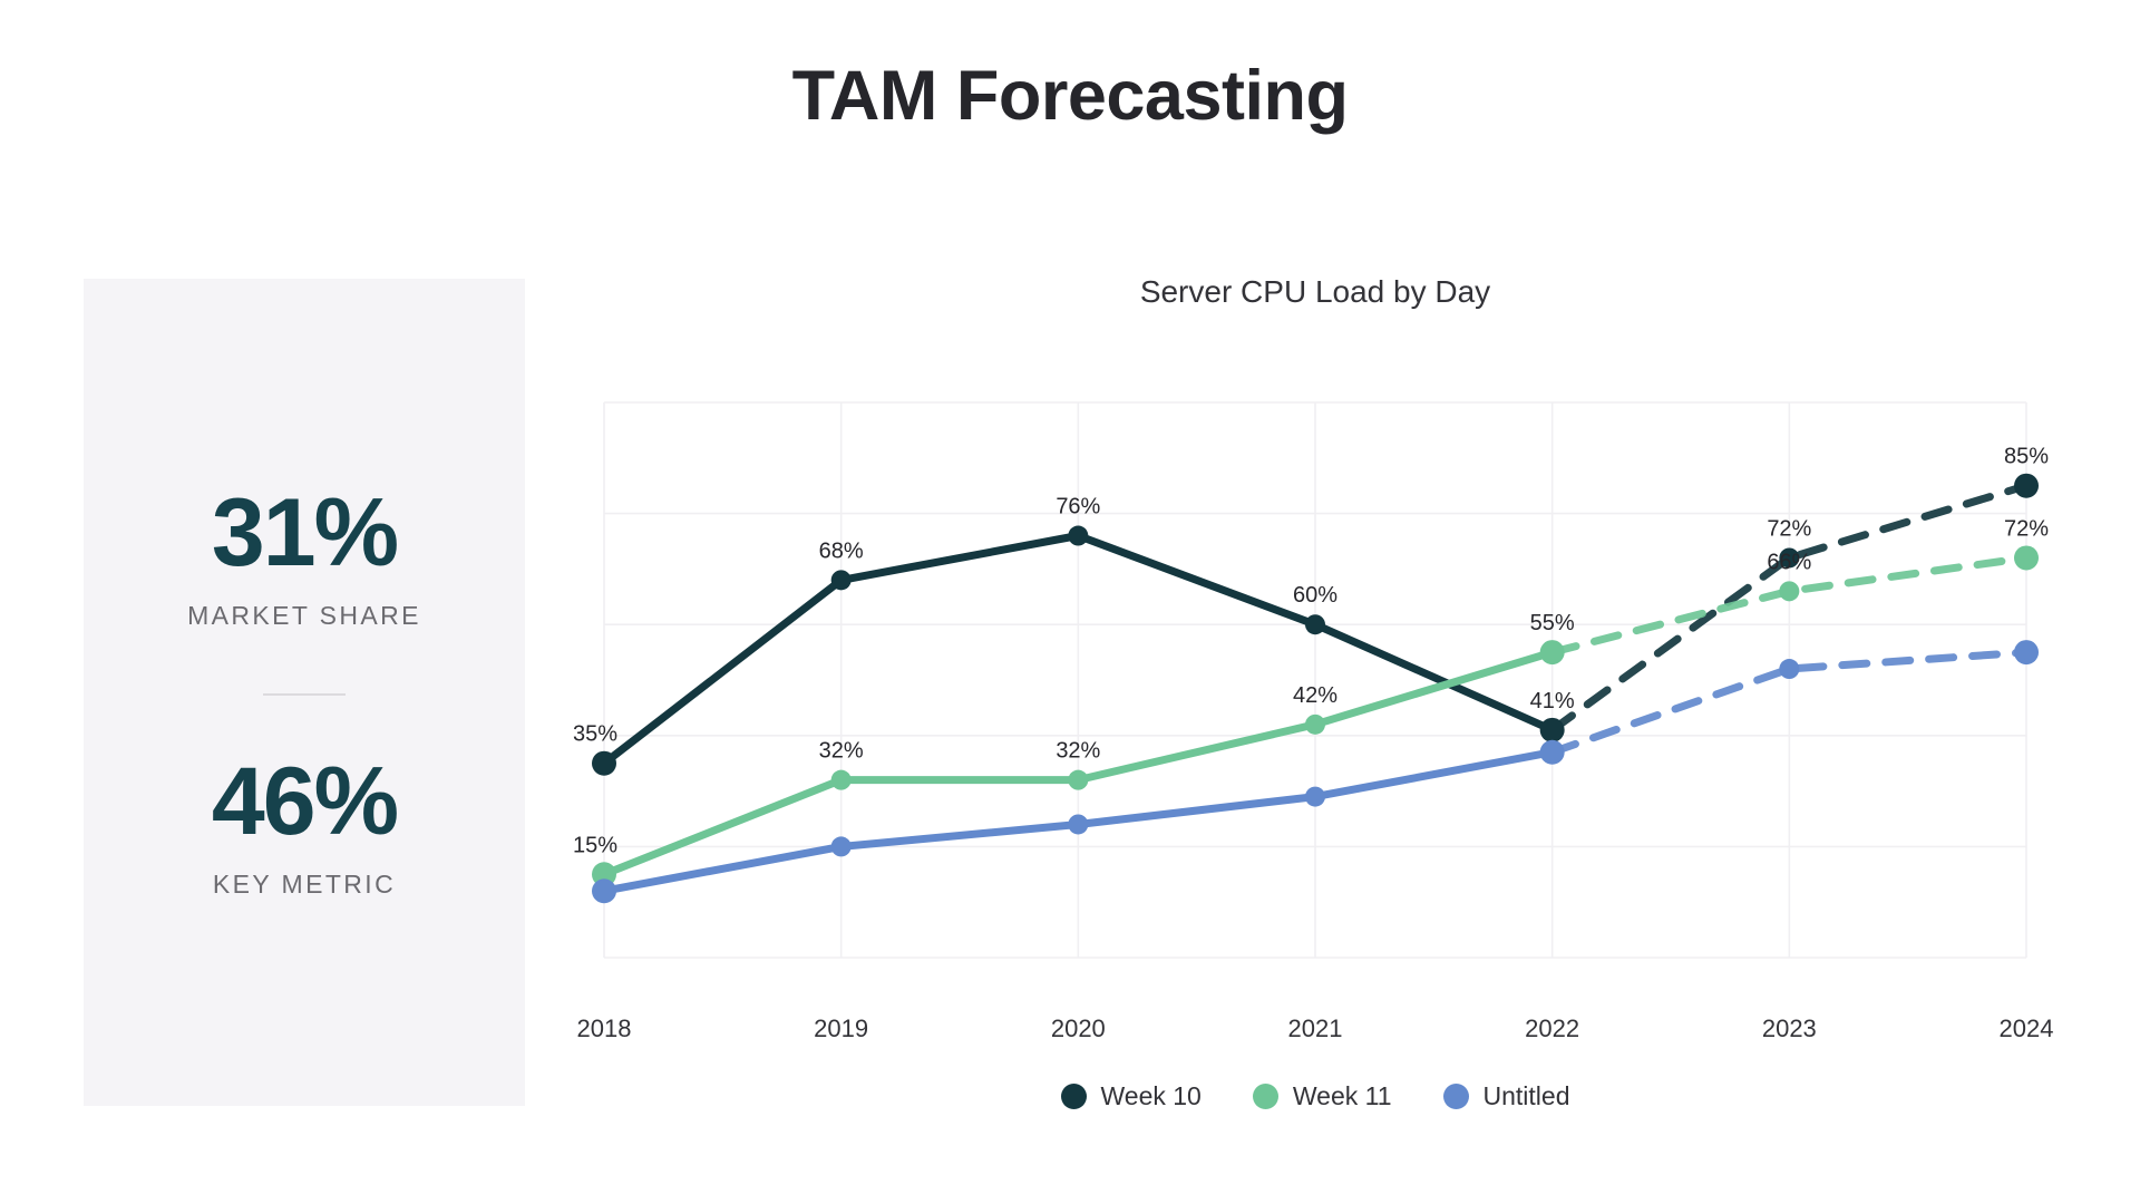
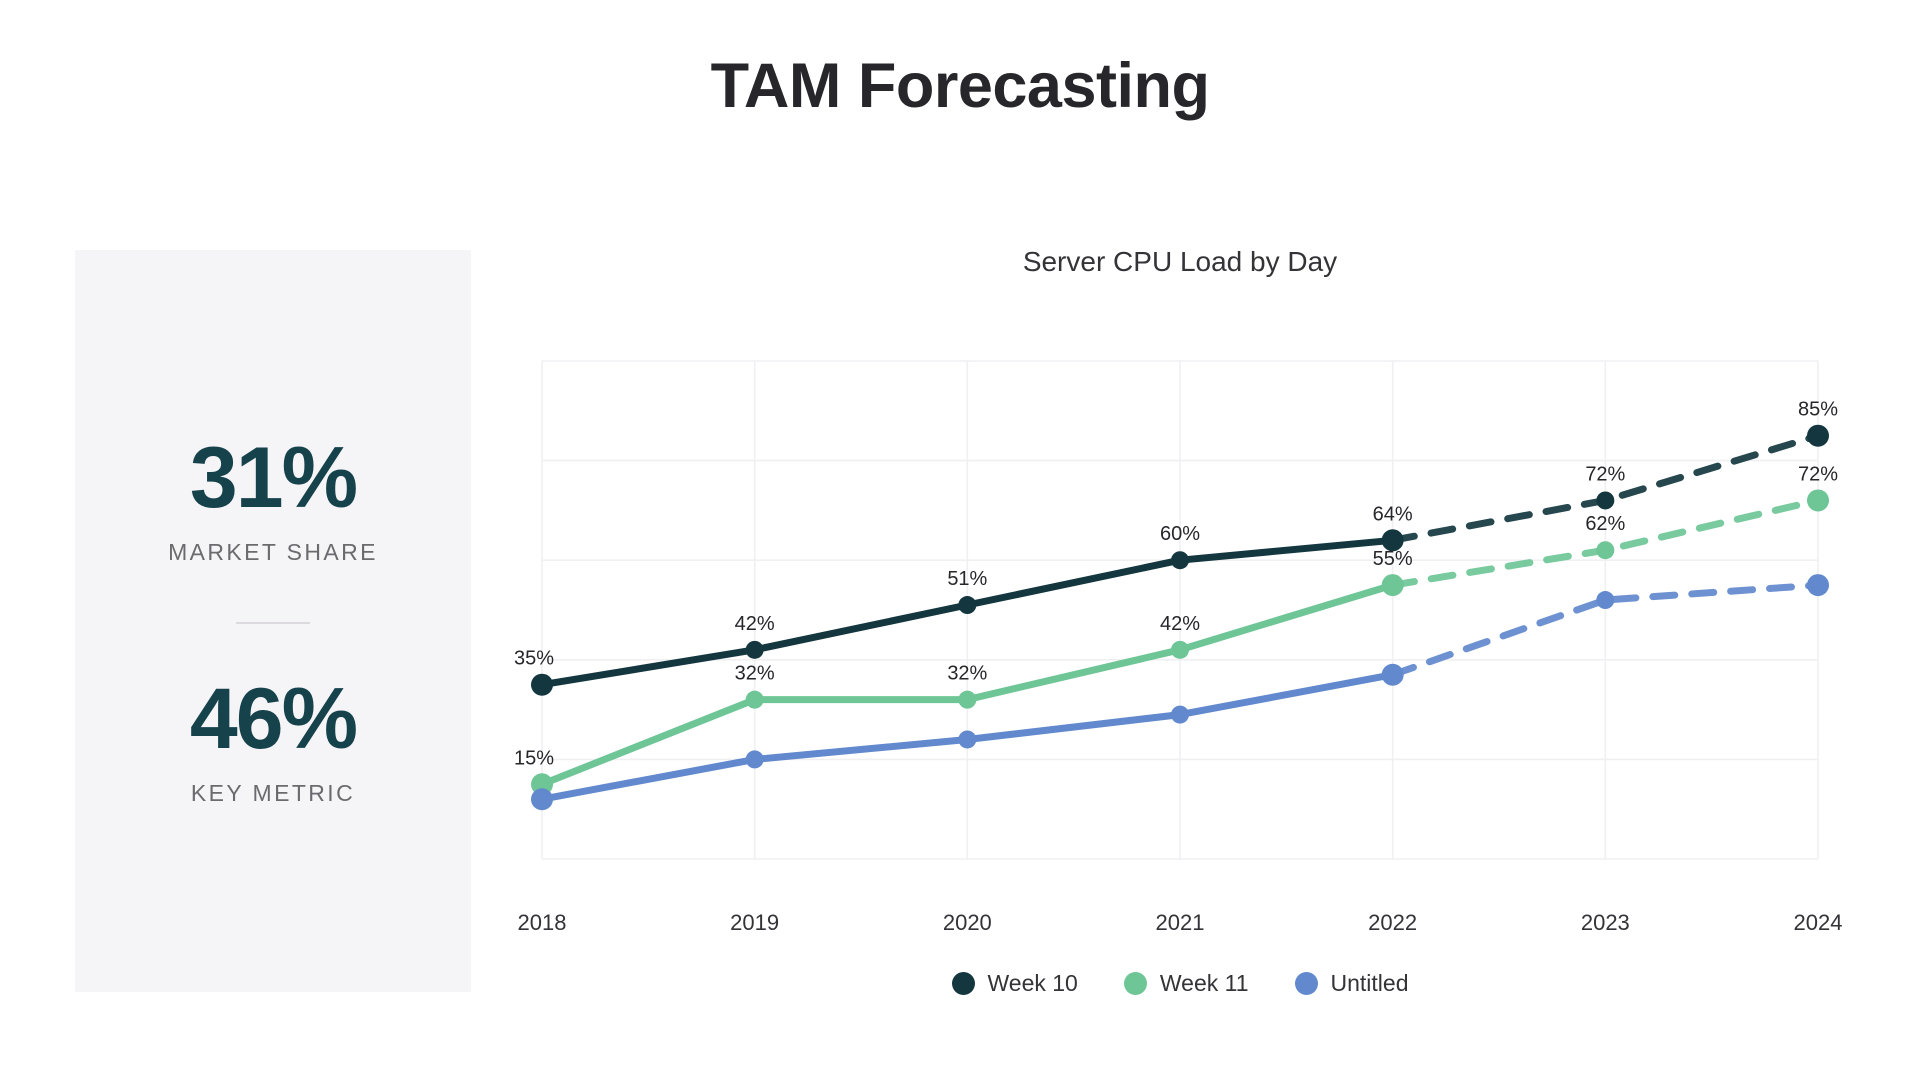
Week 10/2019: 68% -> 42%
Week 10/2020: 76% -> 51%
Week 10/2022: 41% -> 64%
Week 11/2023: 66% -> 62%
